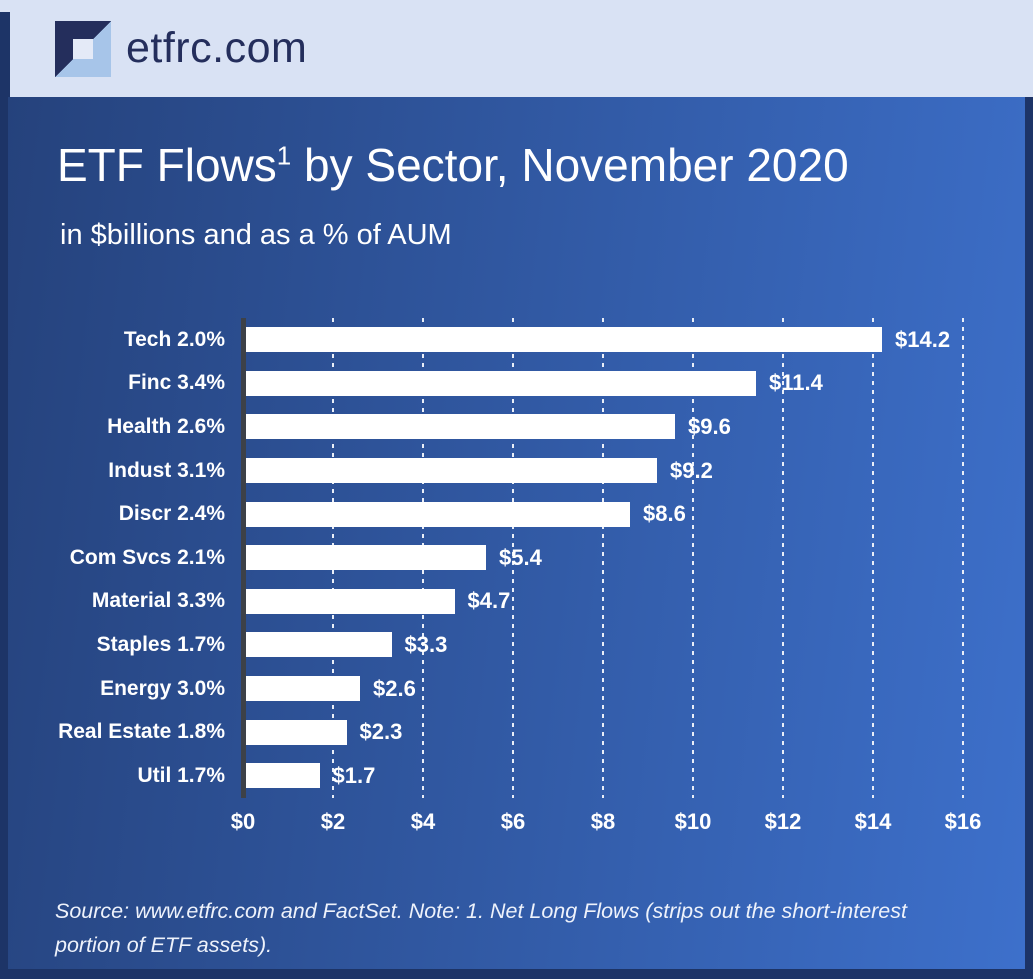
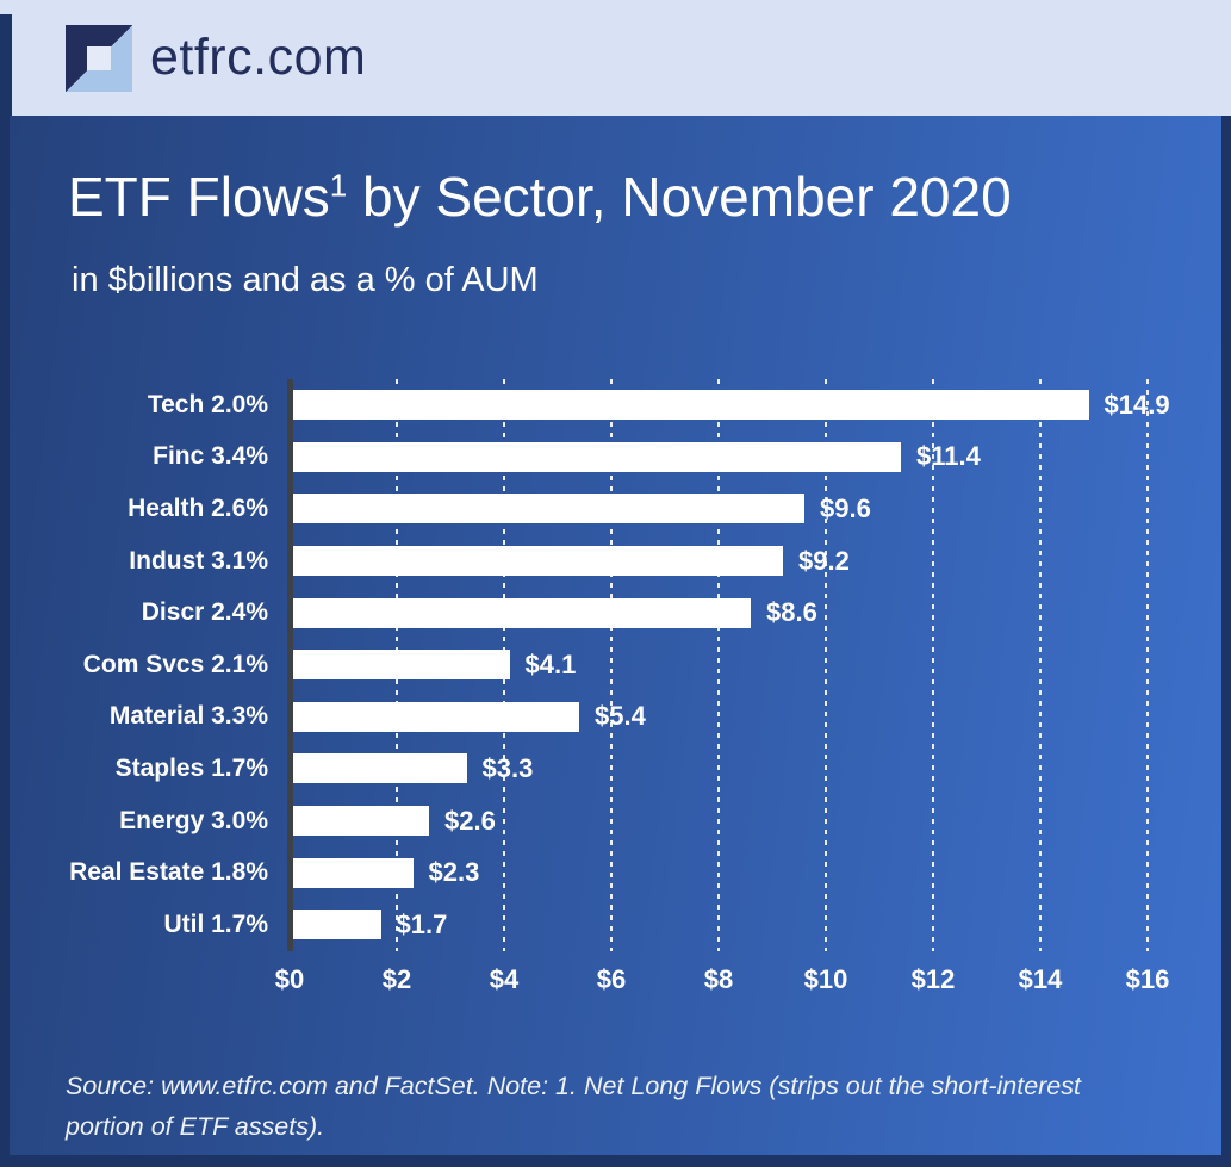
Tech 2.0%: $14.2 -> $14.9
Com Svcs 2.1%: $5.4 -> $4.1
Material 3.3%: $4.7 -> $5.4
